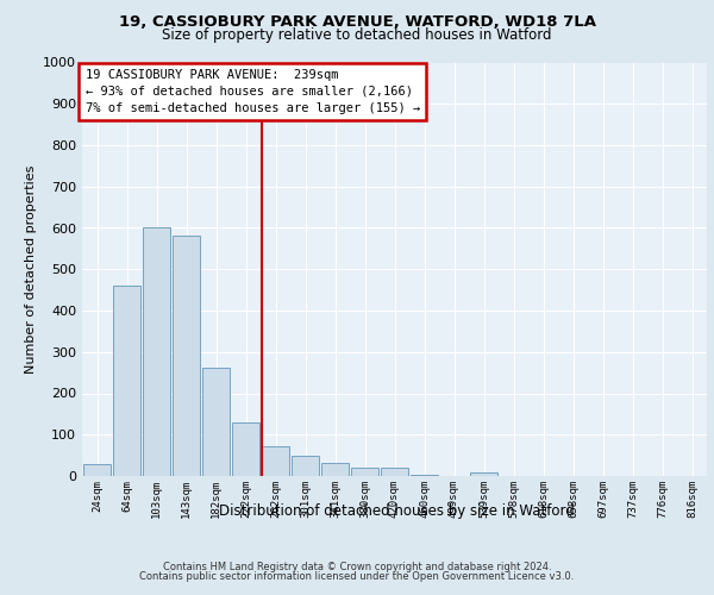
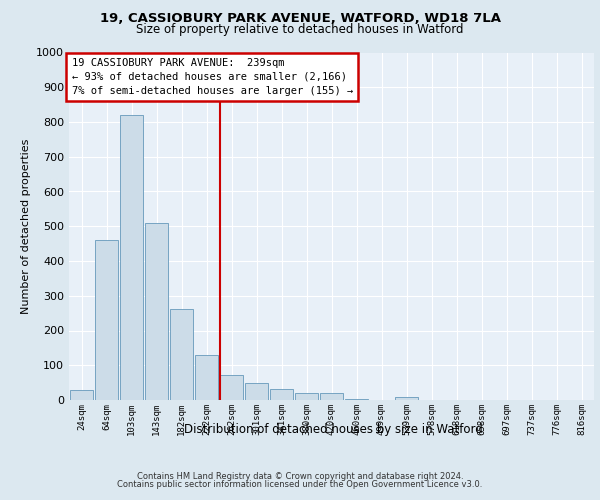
103sqm: 600 -> 820
143sqm: 580 -> 510
